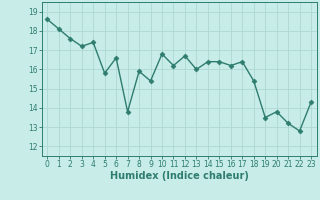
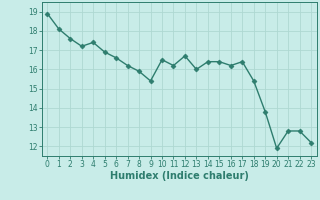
0: 18.6 -> 18.9
5: 15.8 -> 16.9
7: 13.8 -> 16.2
10: 16.8 -> 16.5
19: 13.5 -> 13.8
20: 13.8 -> 11.9
21: 13.2 -> 12.8
23: 14.3 -> 12.2
